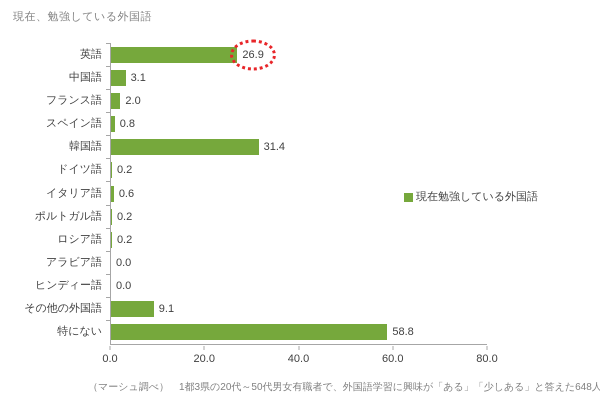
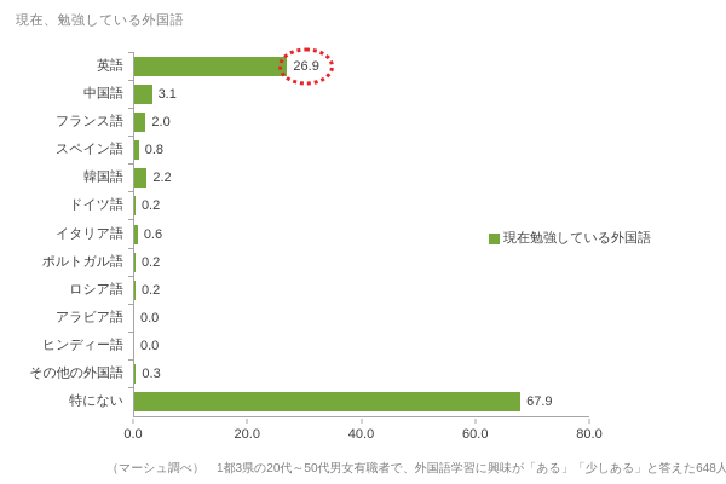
韓国語: 31.4 -> 2.2
その他の外国語: 9.1 -> 0.3
特にない: 58.8 -> 67.9
